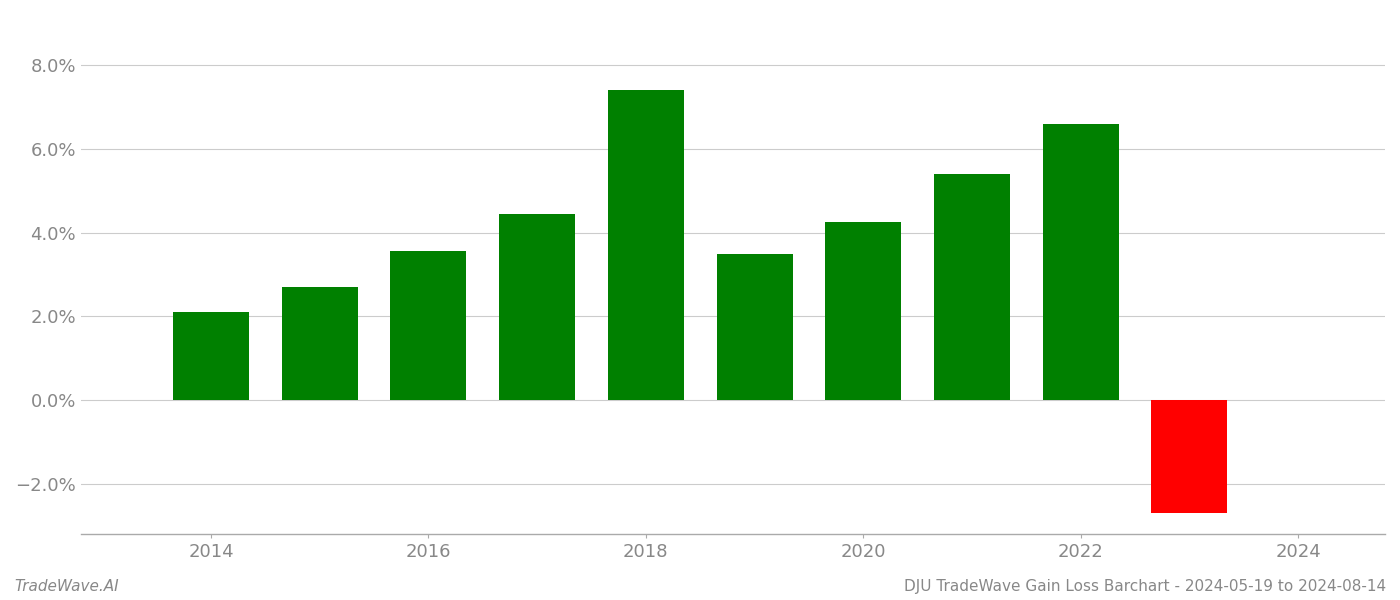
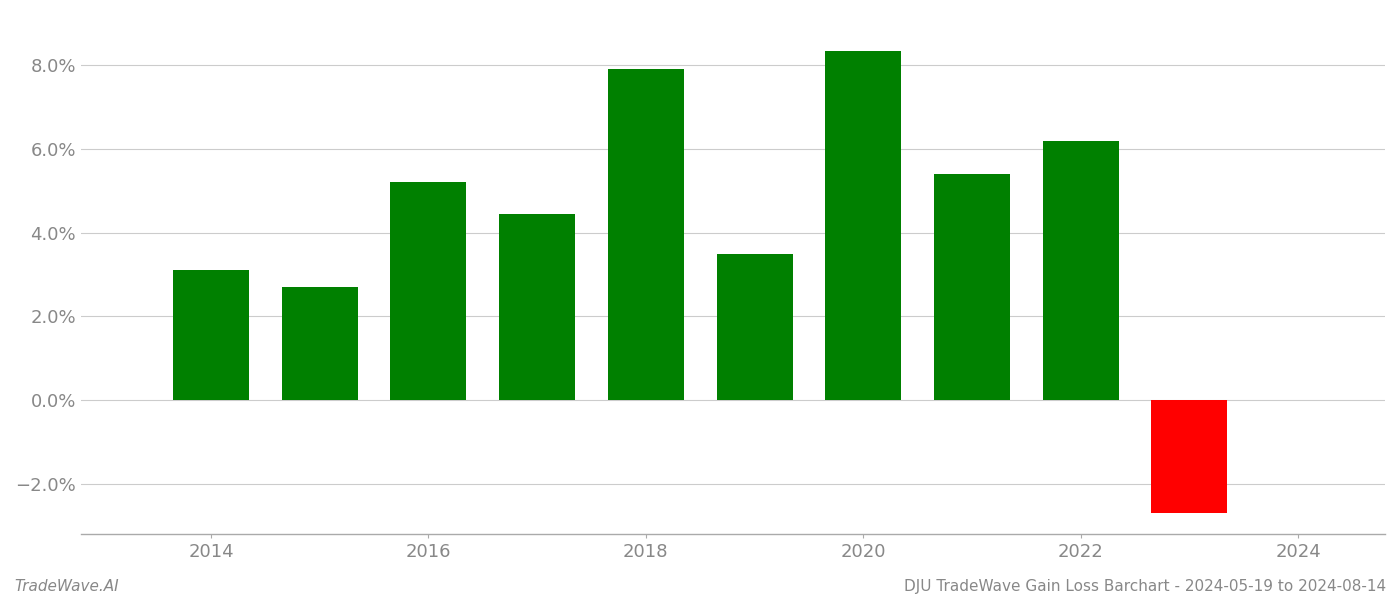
2014: 2.10% -> 3.10%
2016: 3.55% -> 5.20%
2018: 7.40% -> 7.90%
2020: 4.25% -> 8.35%
2022: 6.60% -> 6.20%
